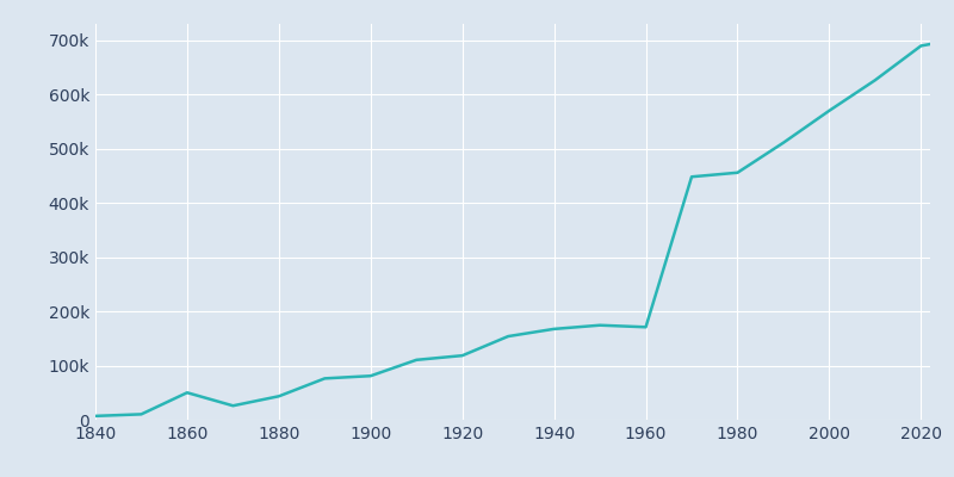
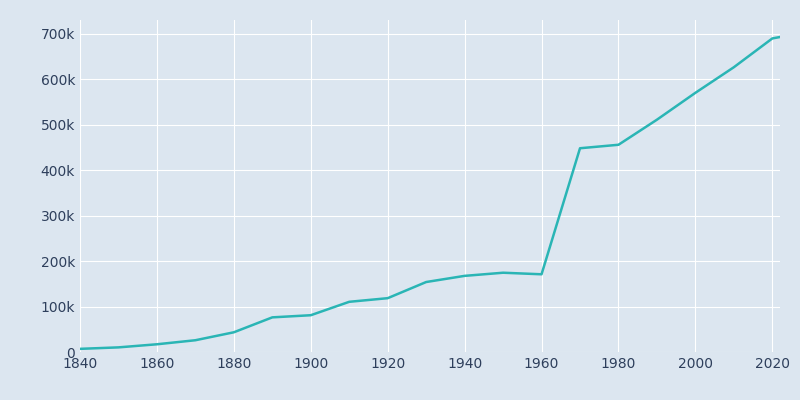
1860: 50k -> 17k
